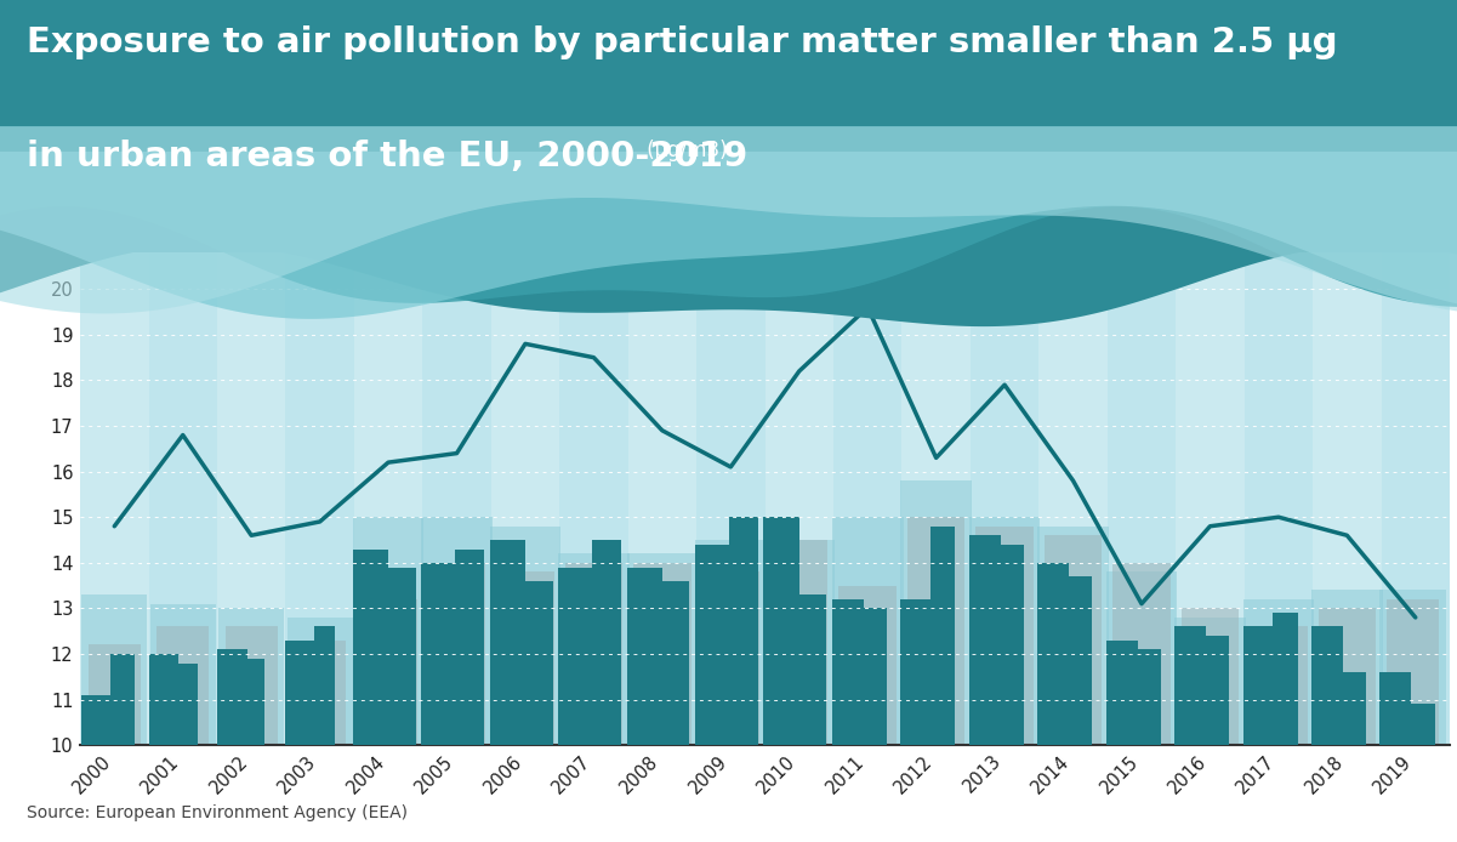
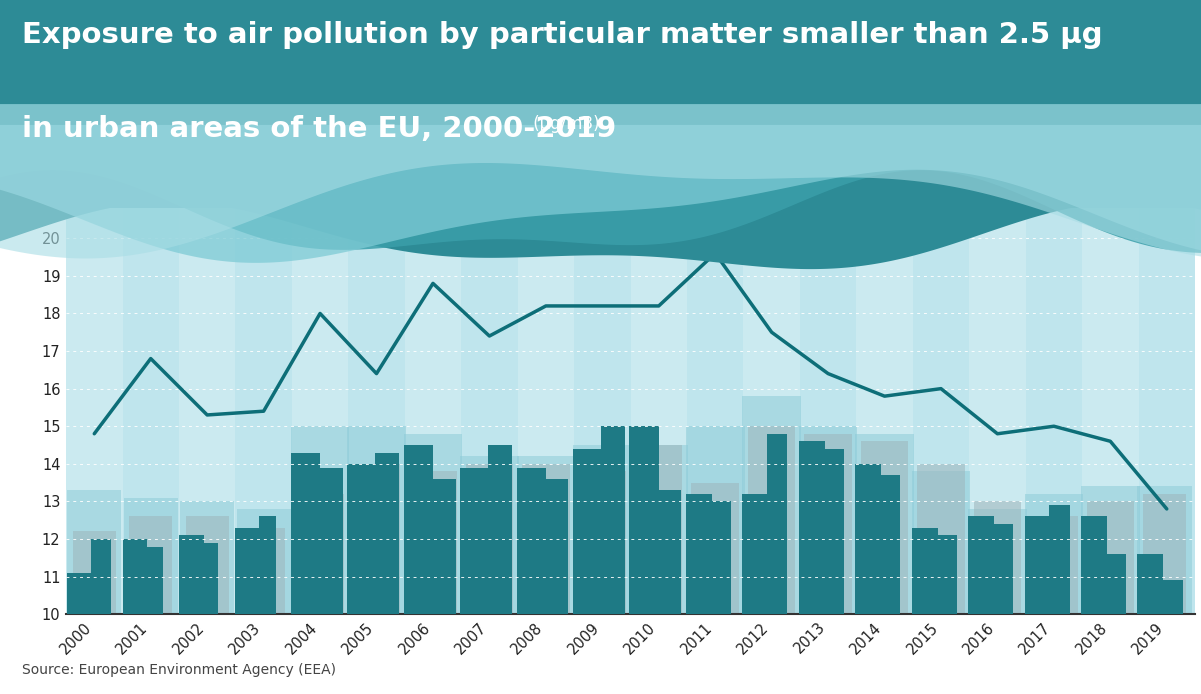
2002: 14.6 -> 15.3
2003: 14.9 -> 15.4
2004: 16.2 -> 18.0
2007: 18.5 -> 17.4
2008: 16.9 -> 18.2
2009: 16.1 -> 18.2
2012: 16.3 -> 17.5
2013: 17.9 -> 16.4
2015: 13.1 -> 16.0
